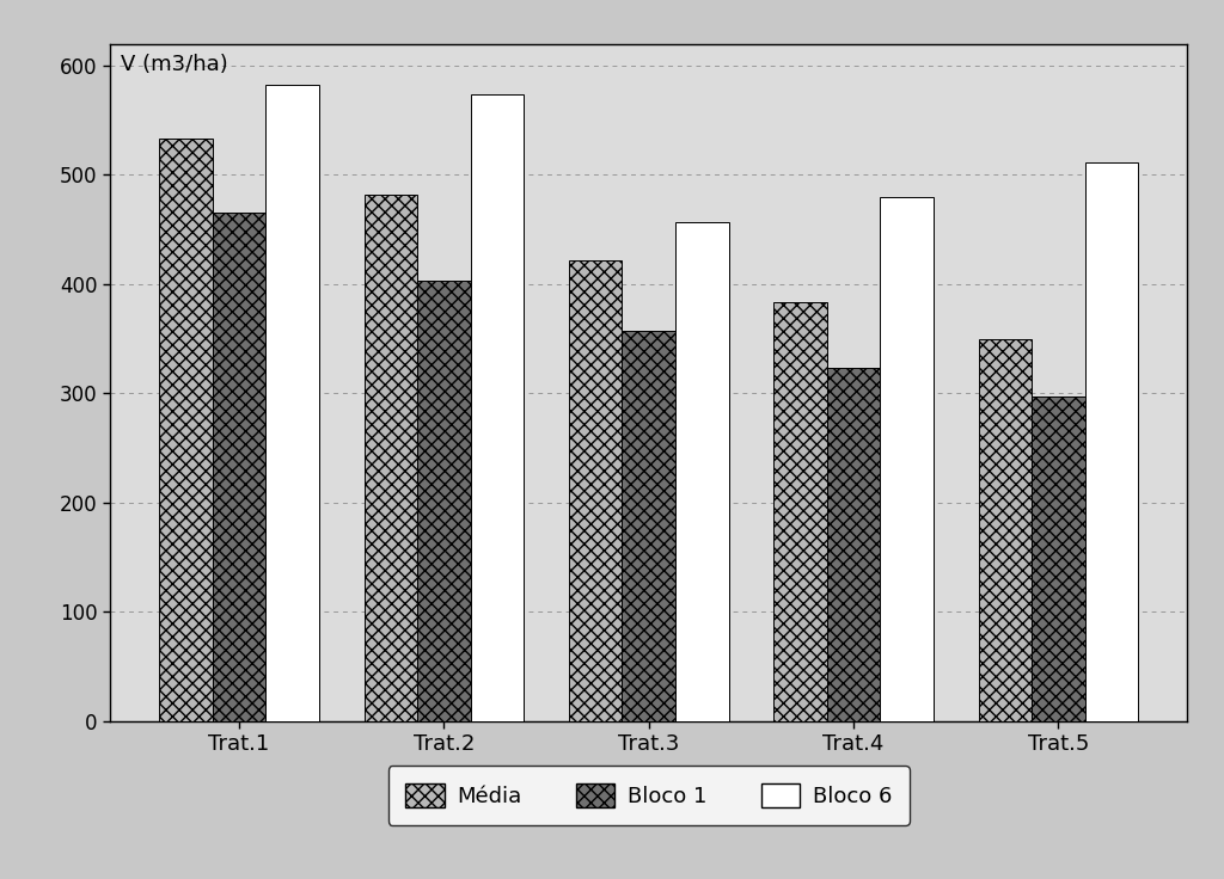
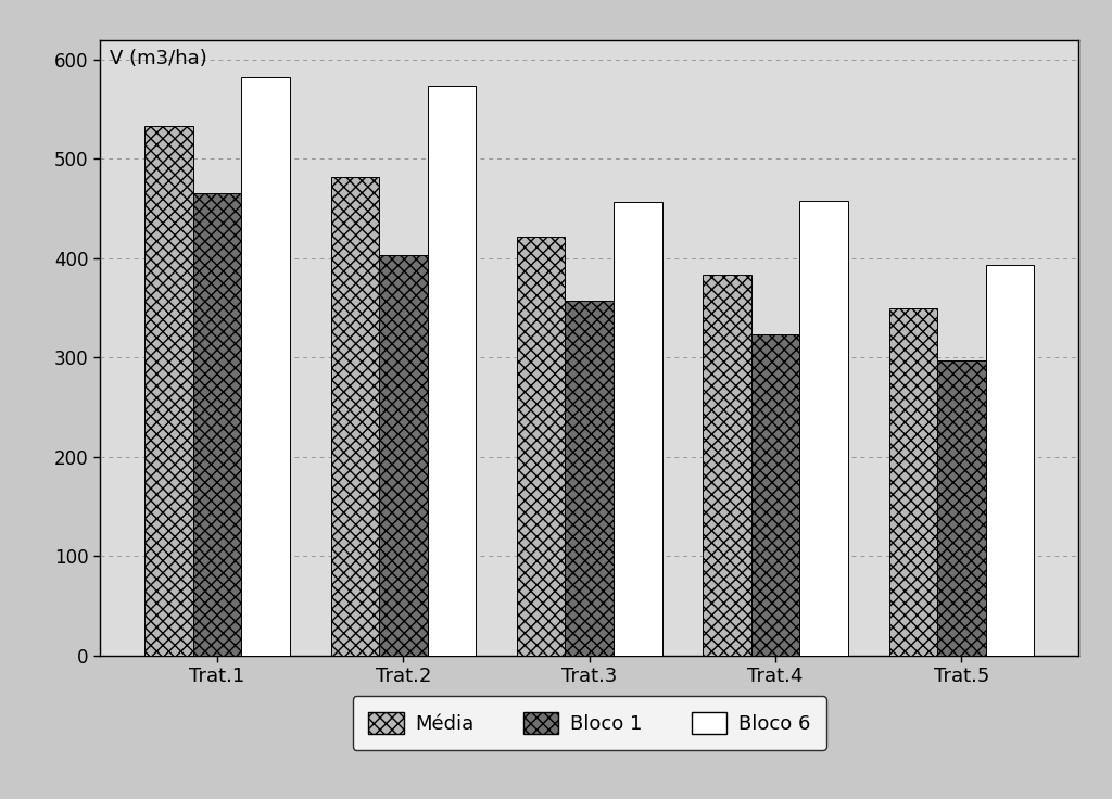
Bloco 6/Trat.4: 480 -> 458
Bloco 6/Trat.5: 512 -> 393
